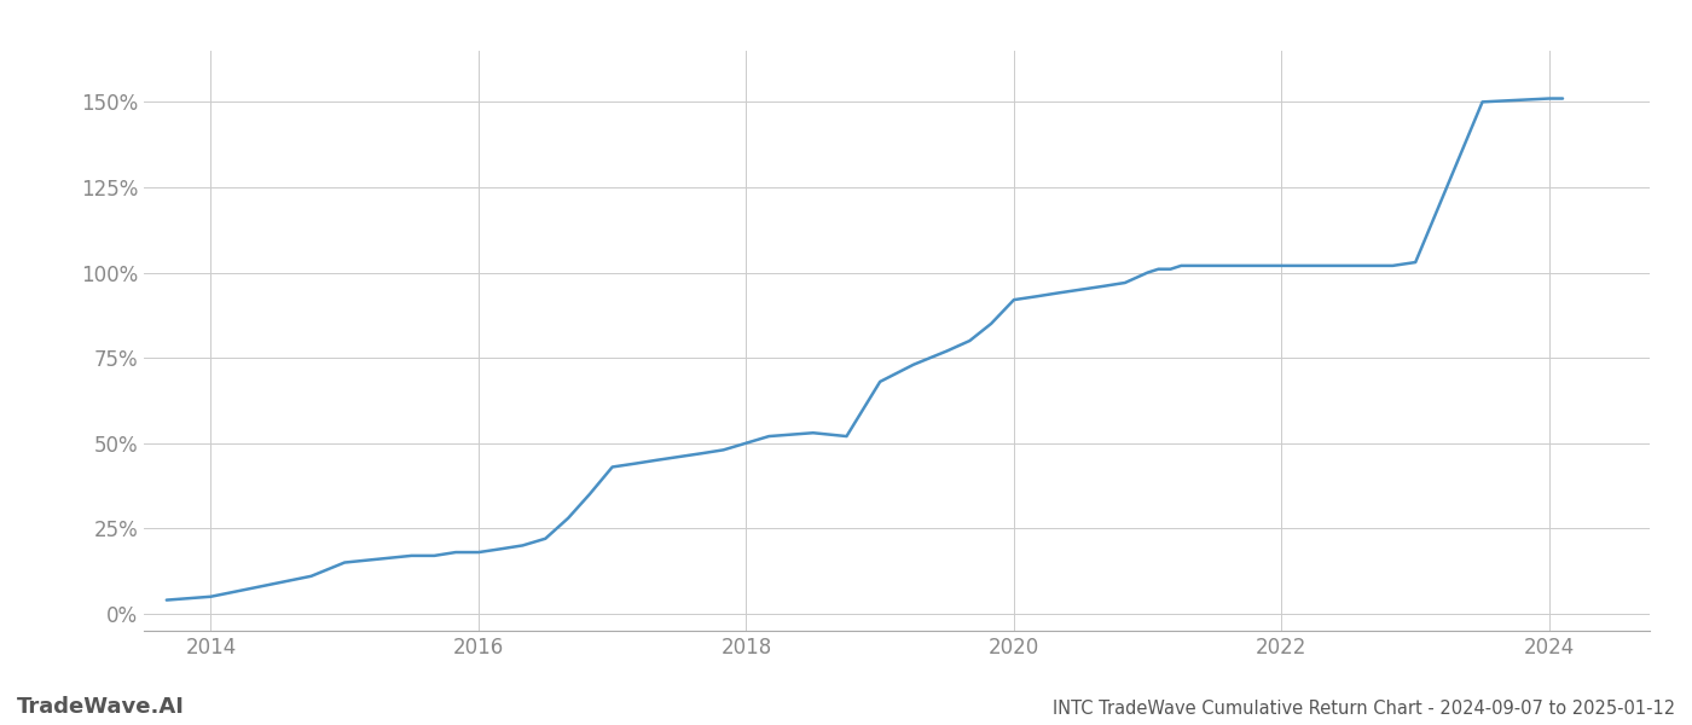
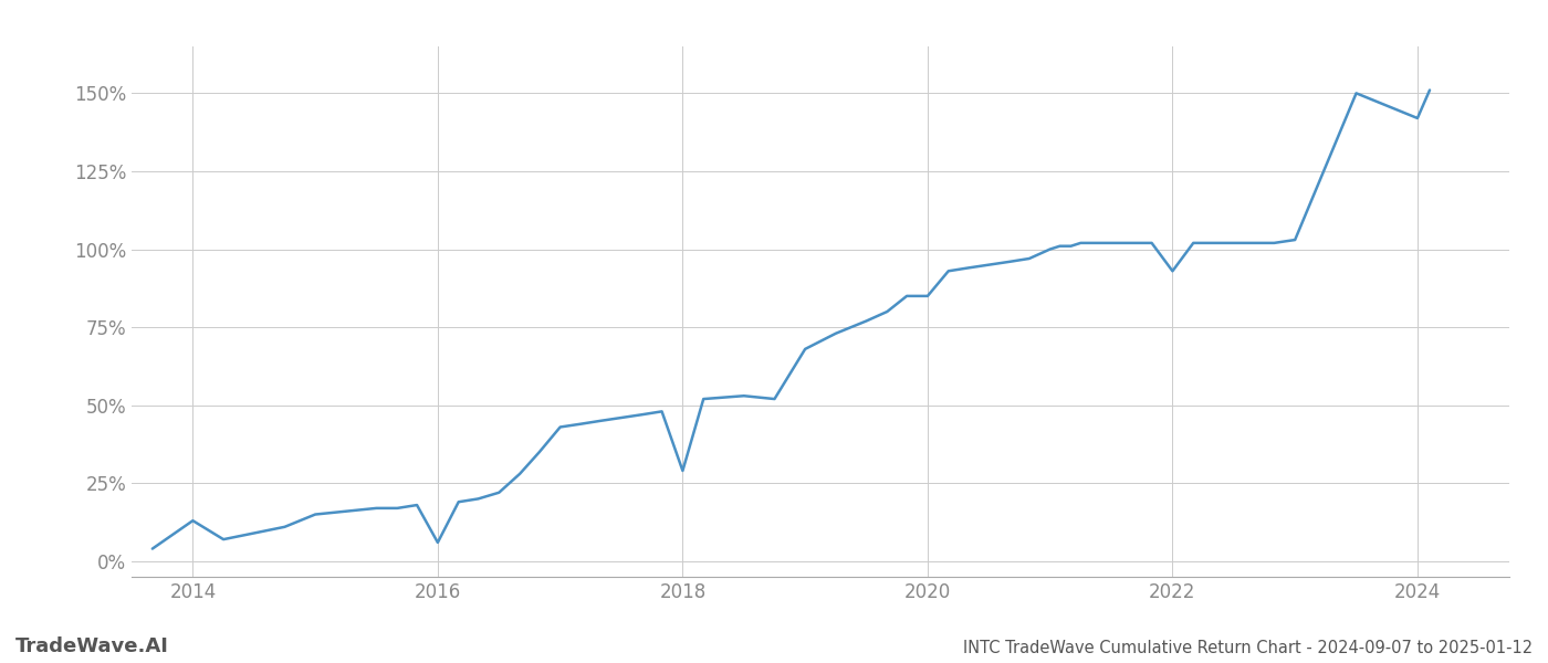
2014: 5% -> 13%
2016: 18% -> 6%
2018: 50% -> 29%
2020: 92% -> 85%
2022: 102% -> 93%
2024: 151% -> 142%
